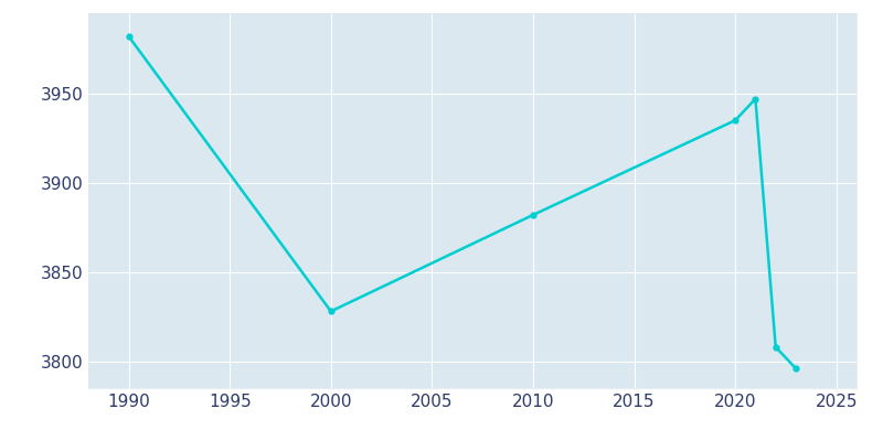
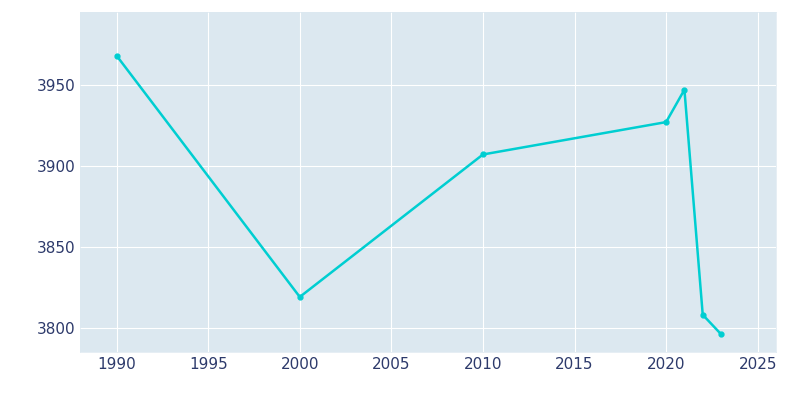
1990: 3982 -> 3968
2000: 3828 -> 3819
2010: 3882 -> 3907
2020: 3935 -> 3927
